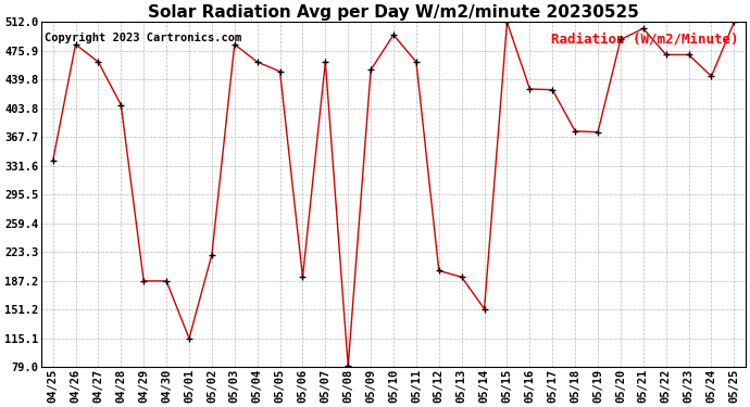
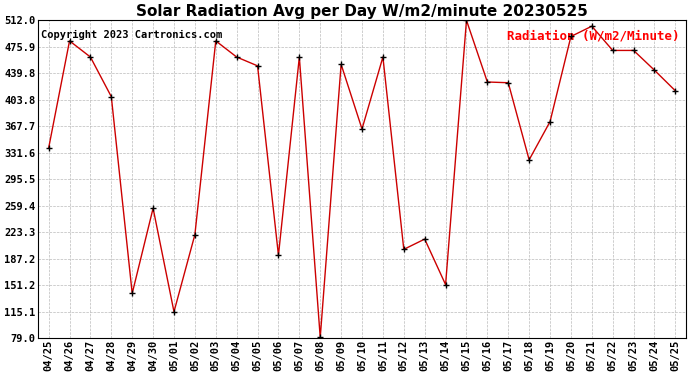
04/29: 187 -> 140
04/30: 187 -> 256
05/10: 496 -> 364
05/13: 192 -> 214
05/18: 375 -> 322
05/25: 512 -> 416
